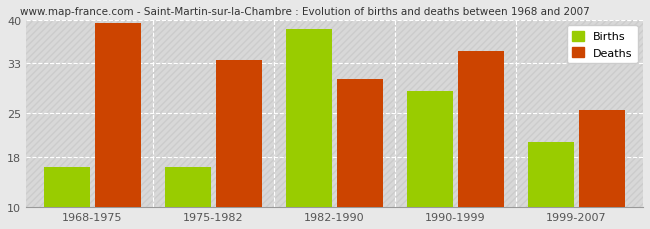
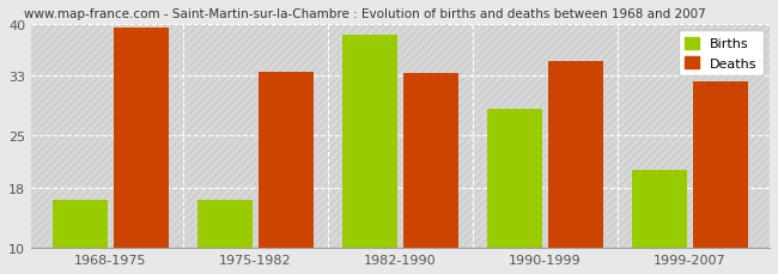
Deaths/1982-1990: 30.5 -> 33.4
Deaths/1999-2007: 25.5 -> 32.2
